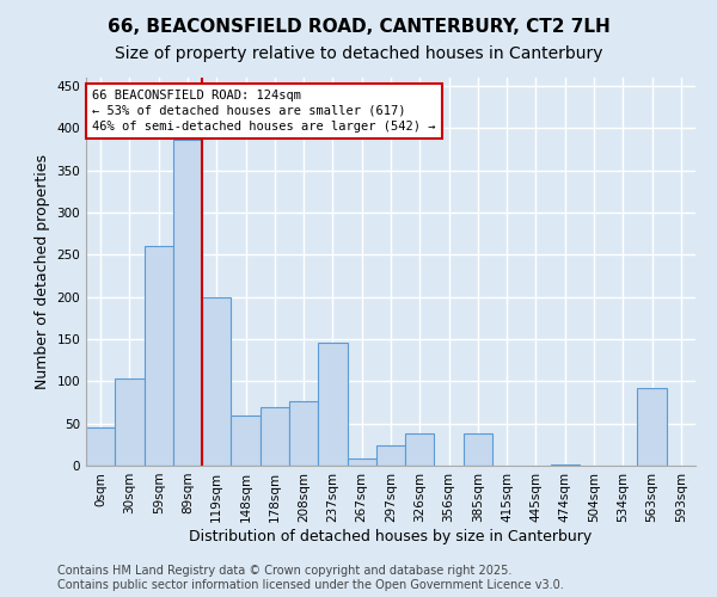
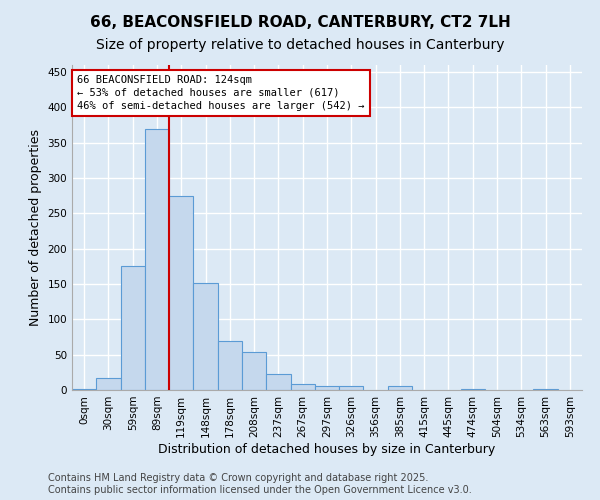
0sqm: 46 -> 2
30sqm: 104 -> 17
59sqm: 260 -> 175
89sqm: 386 -> 370
119sqm: 200 -> 275
148sqm: 60 -> 152
208sqm: 76 -> 54
237sqm: 146 -> 23
297sqm: 24 -> 5
326sqm: 38 -> 6
385sqm: 38 -> 6
563sqm: 92 -> 1
